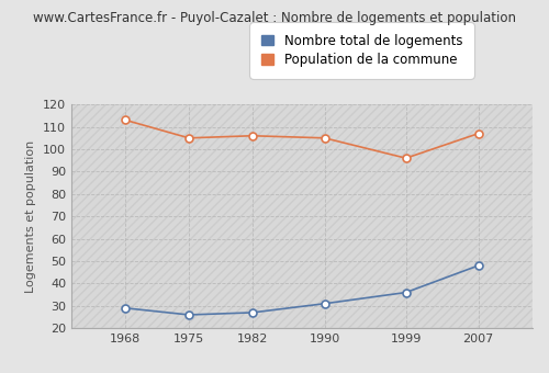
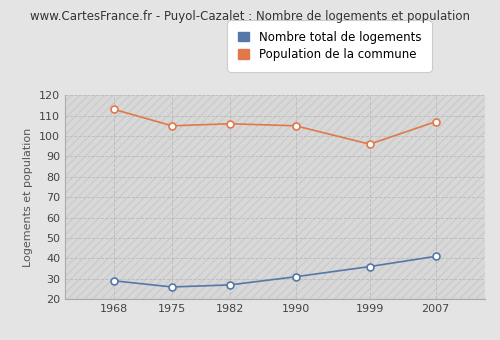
Nombre total de logements/2007: 48 -> 41
